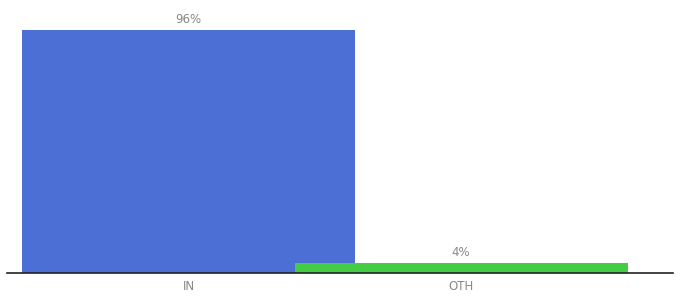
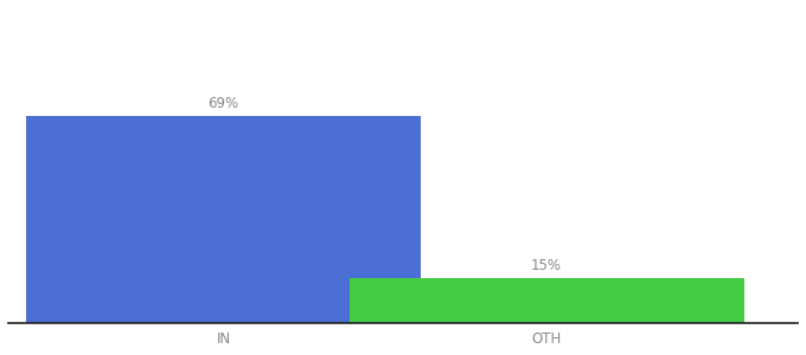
IN: 96% -> 69%
OTH: 4% -> 15%
